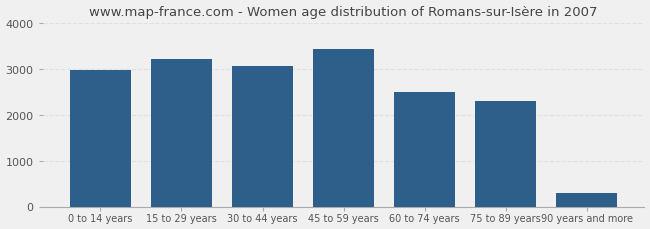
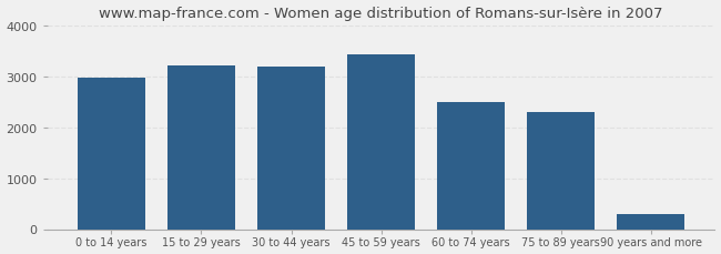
30 to 44 years: 3050 -> 3200
